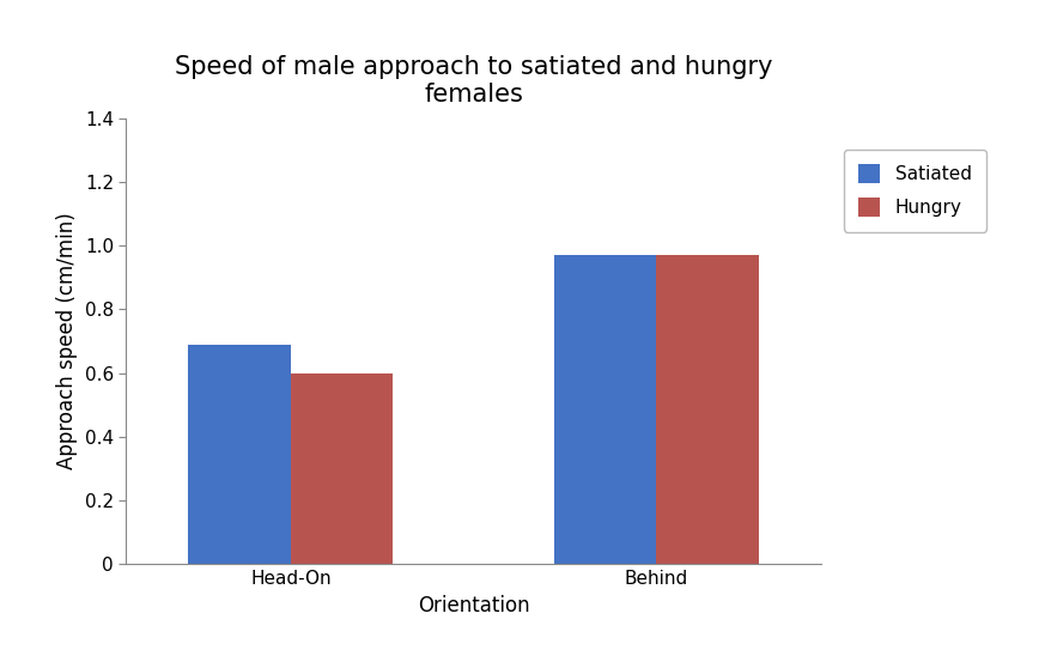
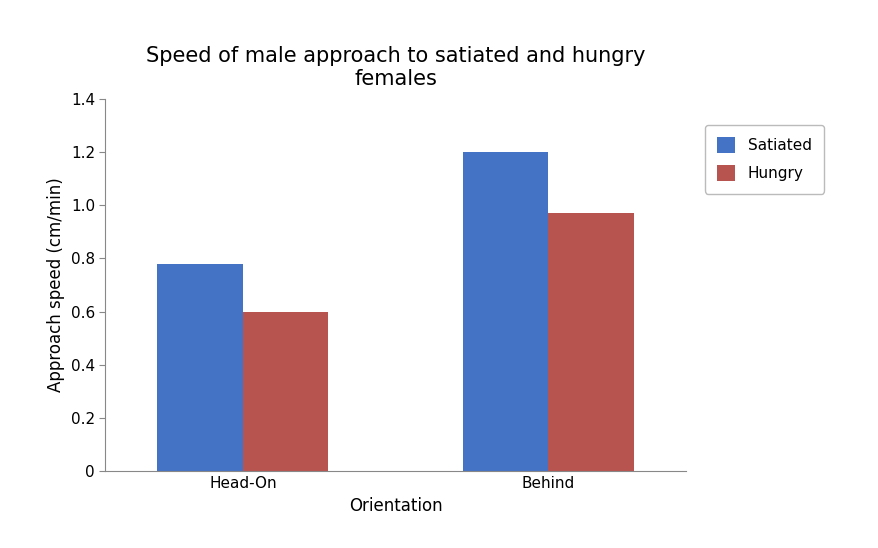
Satiated/Head-On: 0.69 -> 0.78
Satiated/Behind: 0.97 -> 1.20
